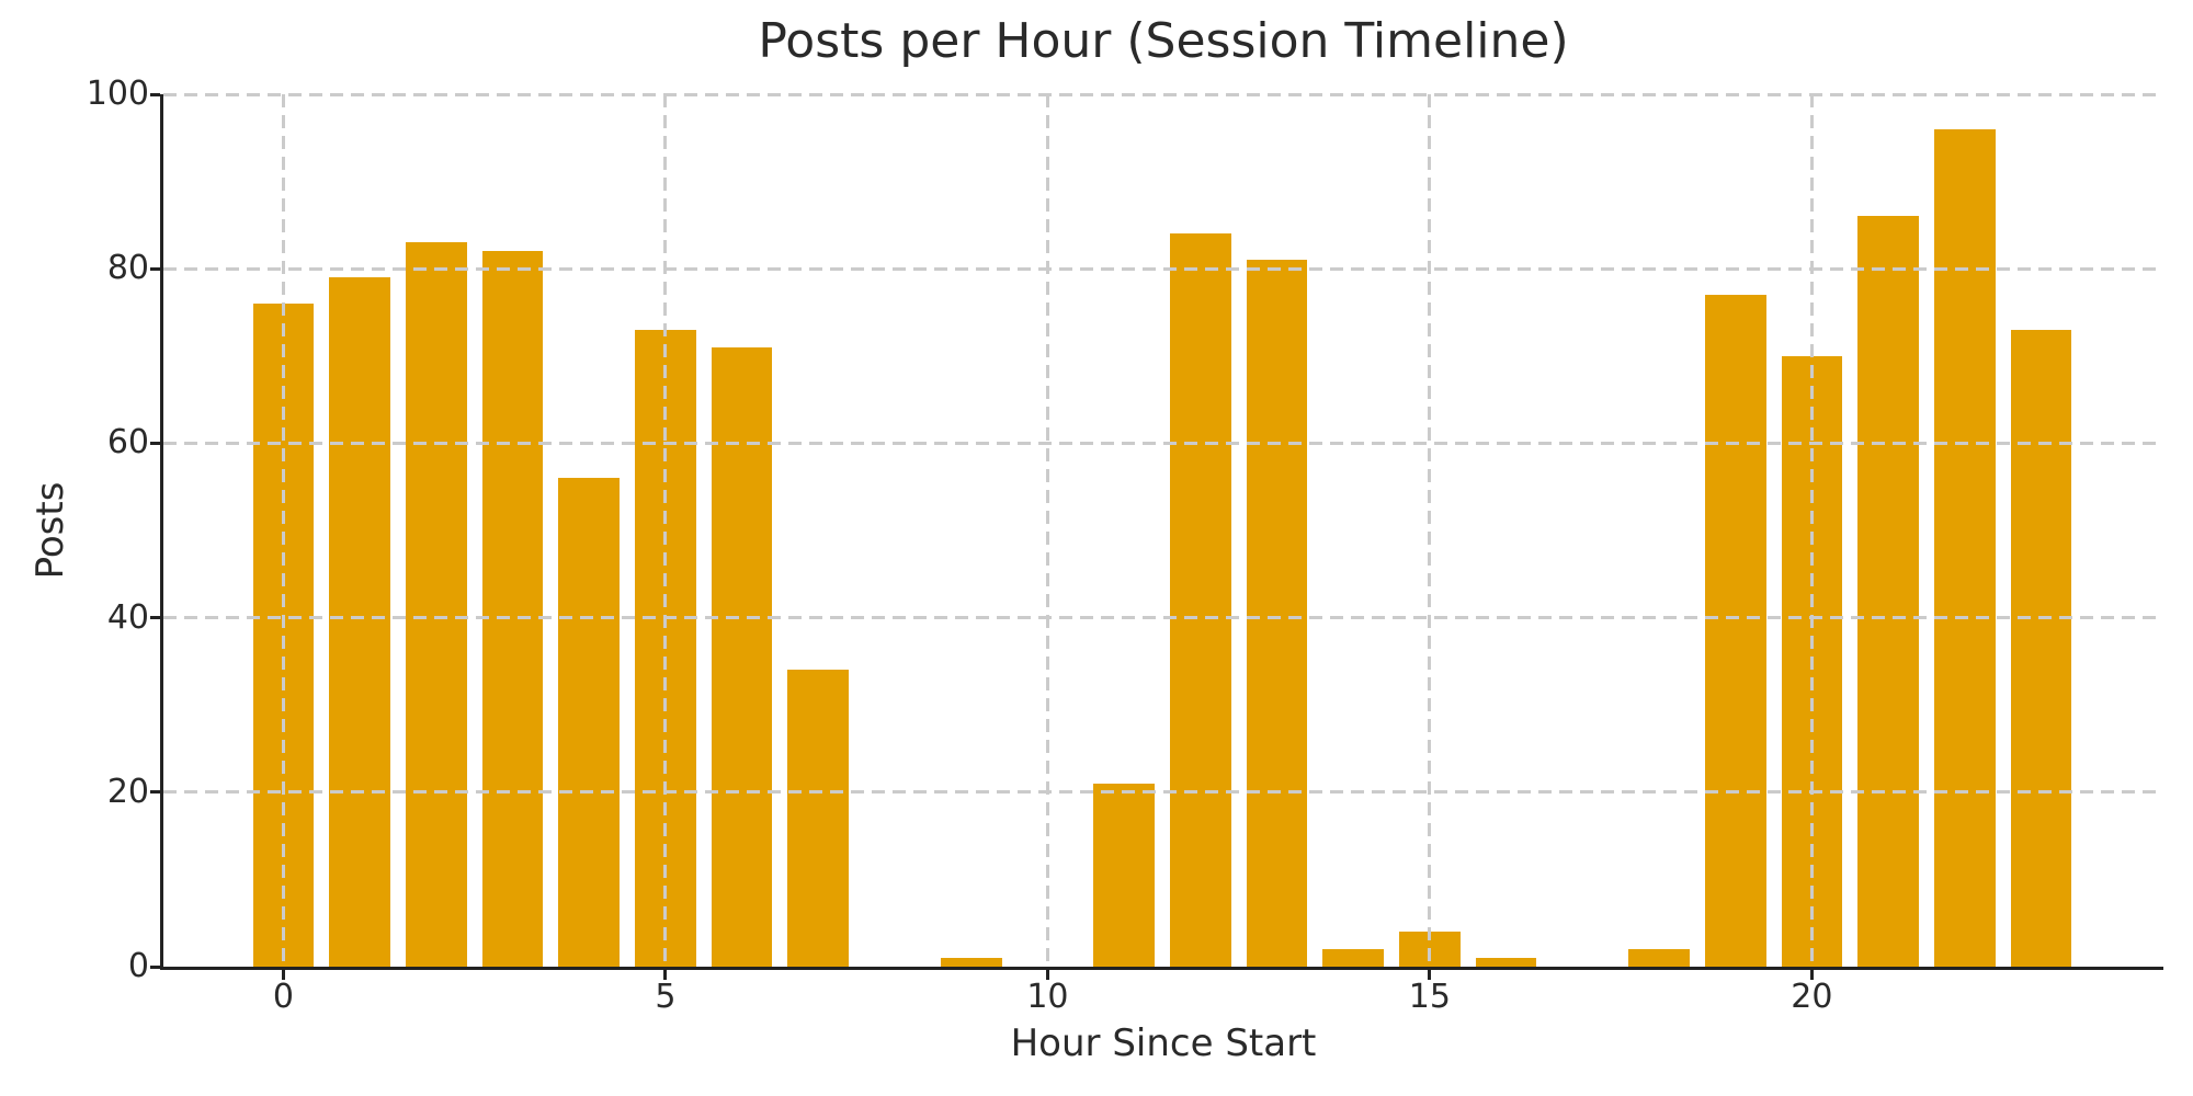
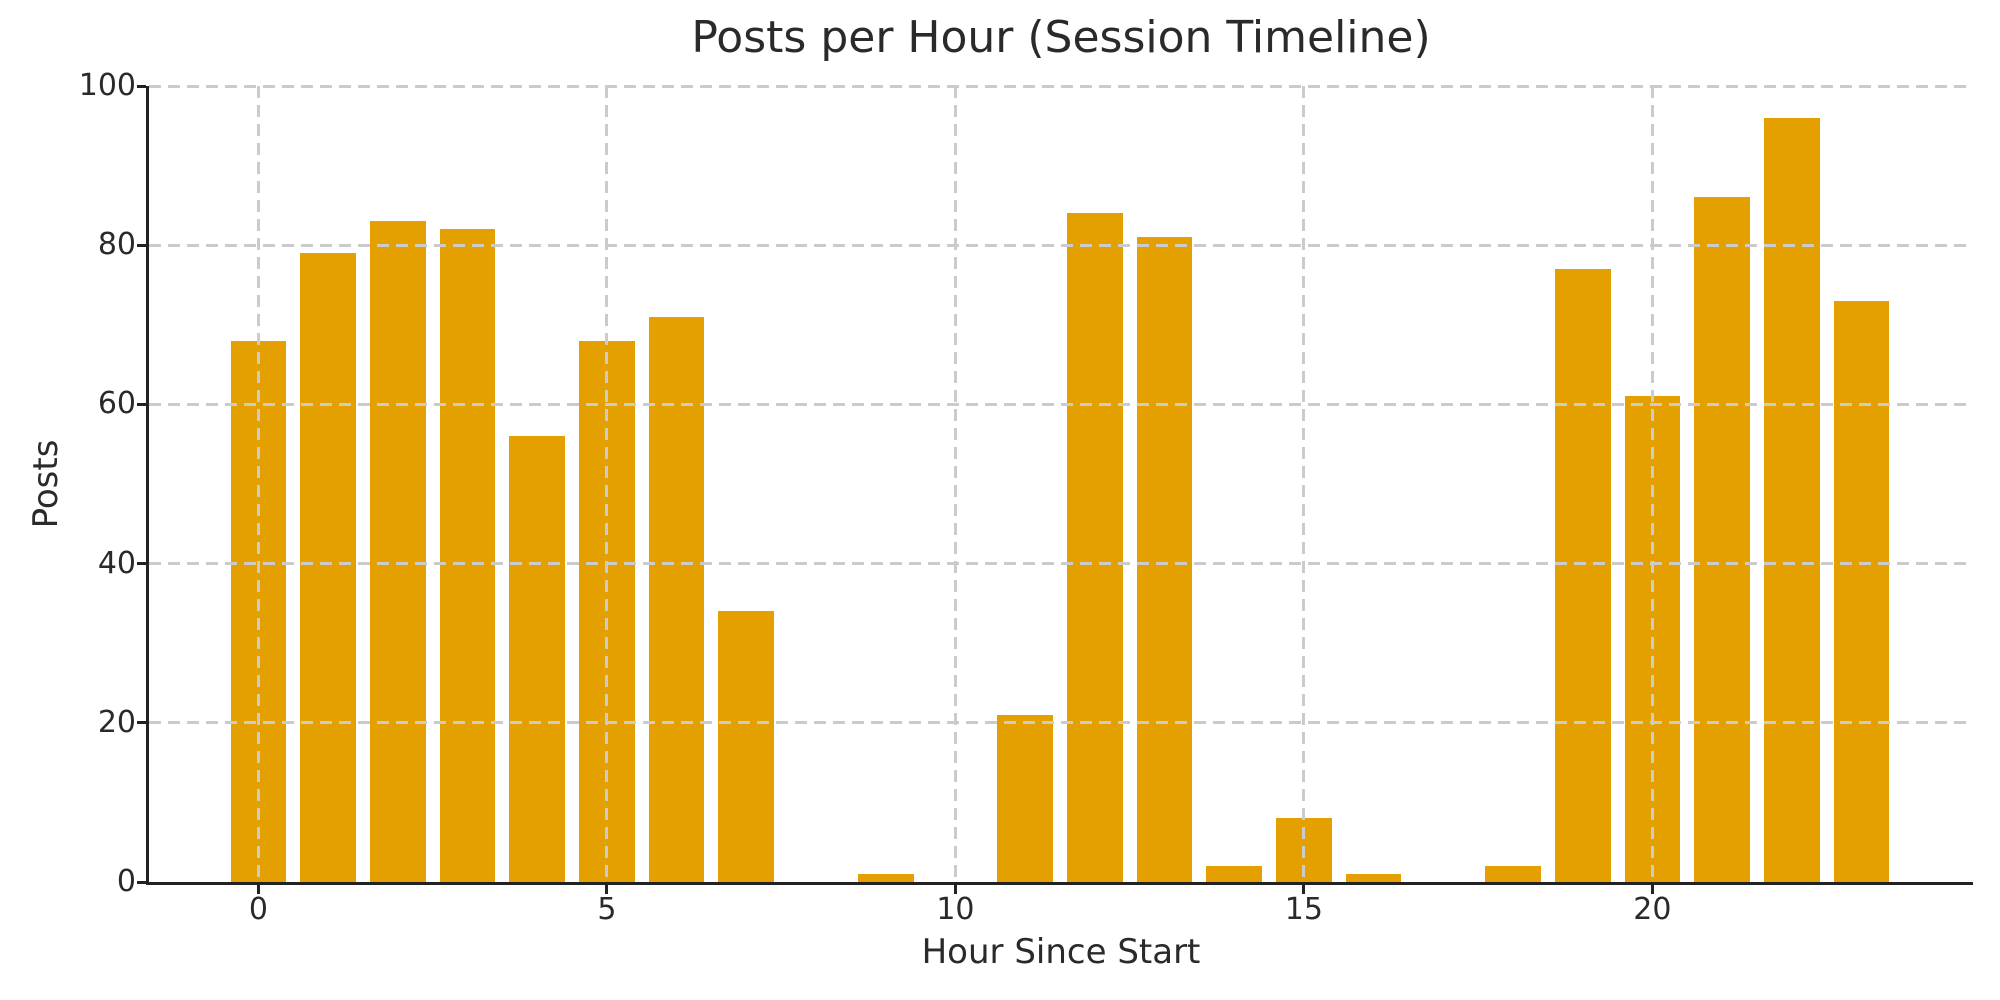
0: 76 -> 68
5: 73 -> 68
15: 4 -> 8
20: 70 -> 61
